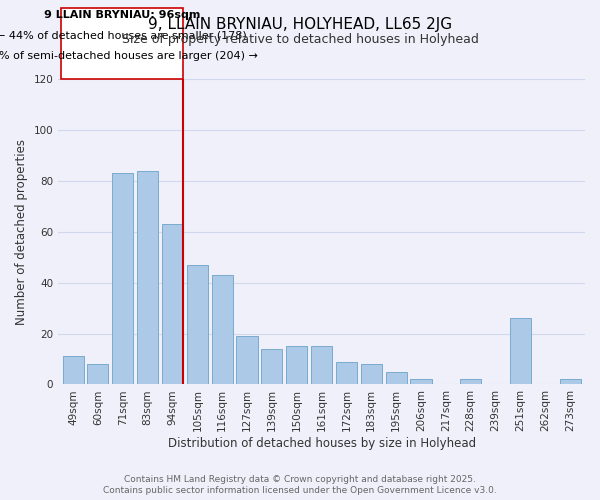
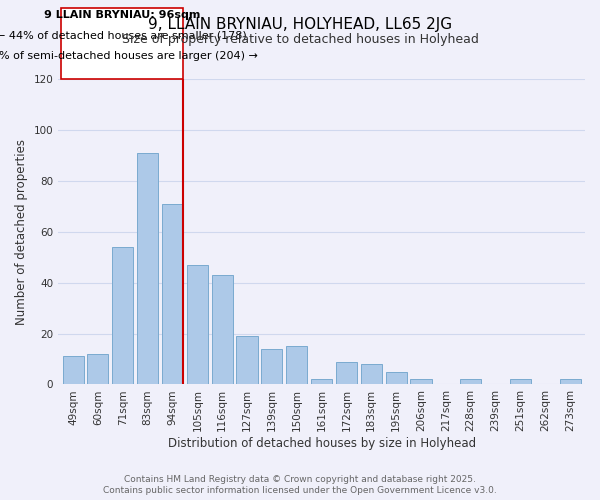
60sqm: 8 -> 12
71sqm: 83 -> 54
83sqm: 84 -> 91
94sqm: 63 -> 71
161sqm: 15 -> 2
251sqm: 26 -> 2
